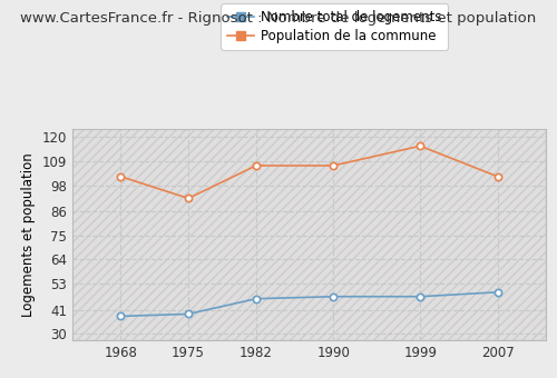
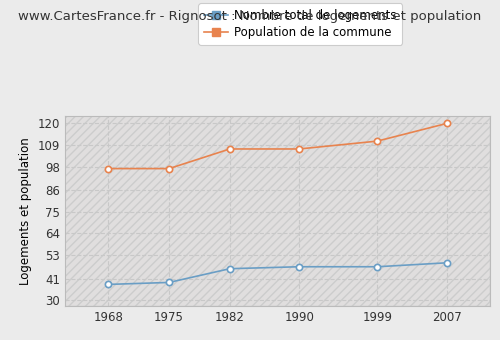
Population de la commune/1968: 102 -> 97
Population de la commune/1975: 92 -> 97
Population de la commune/1999: 116 -> 111
Population de la commune/2007: 102 -> 120
